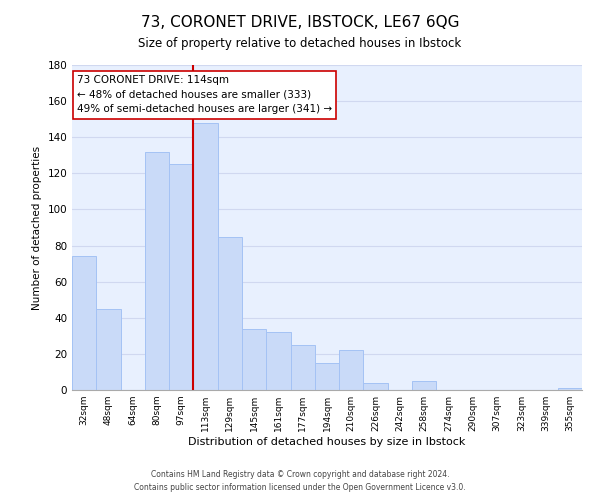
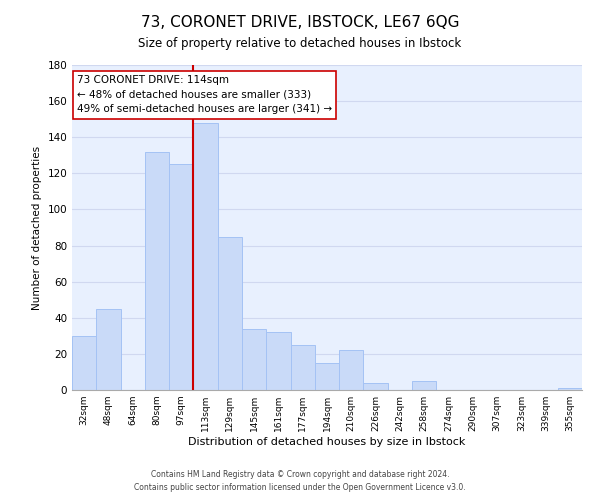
32sqm: 74 -> 30
